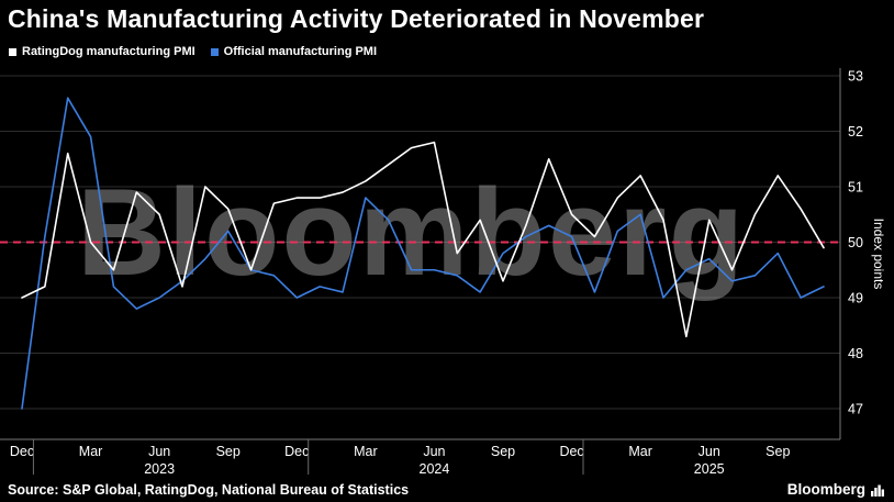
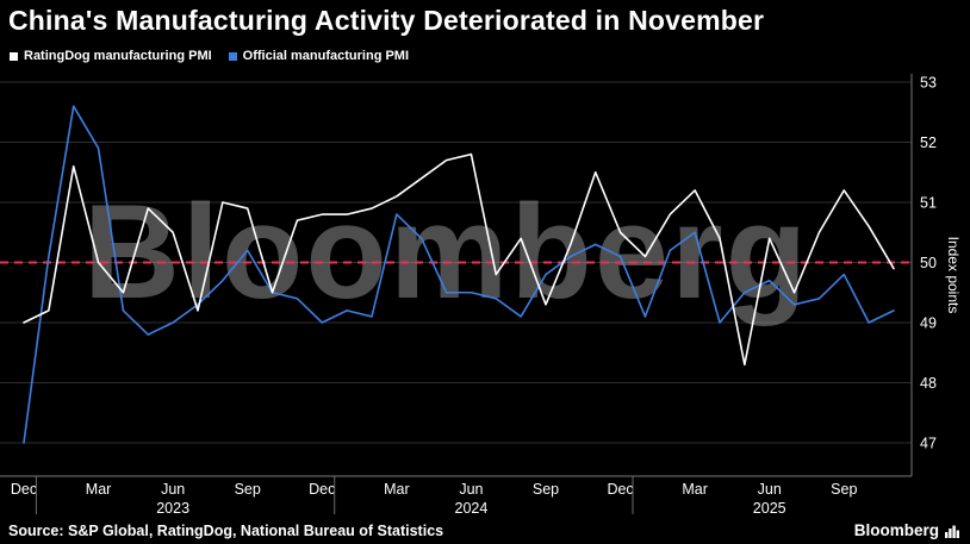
RatingDog manufacturing PMI/Sep 2023: 50.6 -> 50.9
